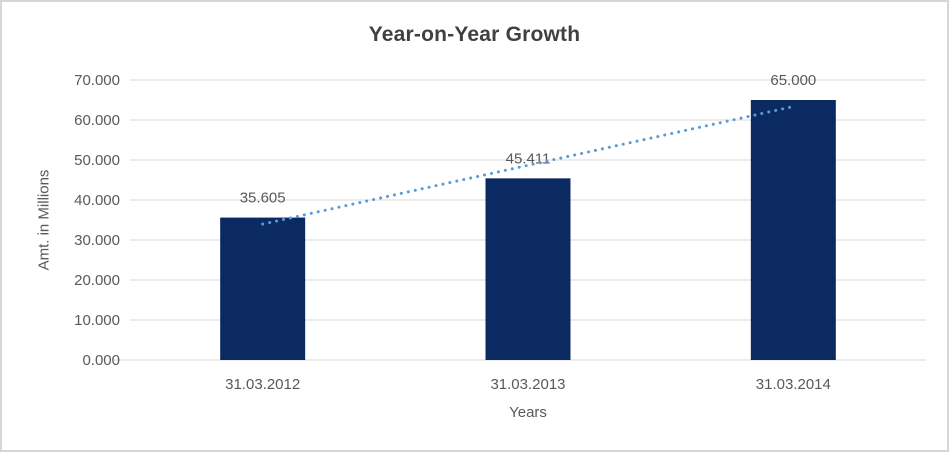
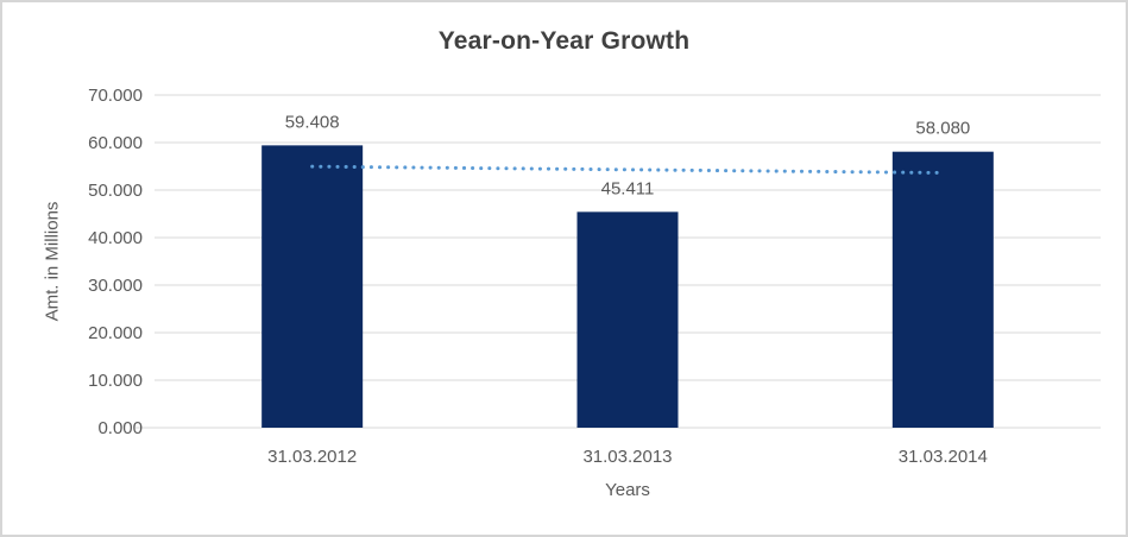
31.03.2012: 35.605 -> 59.408
31.03.2014: 65.000 -> 58.080
